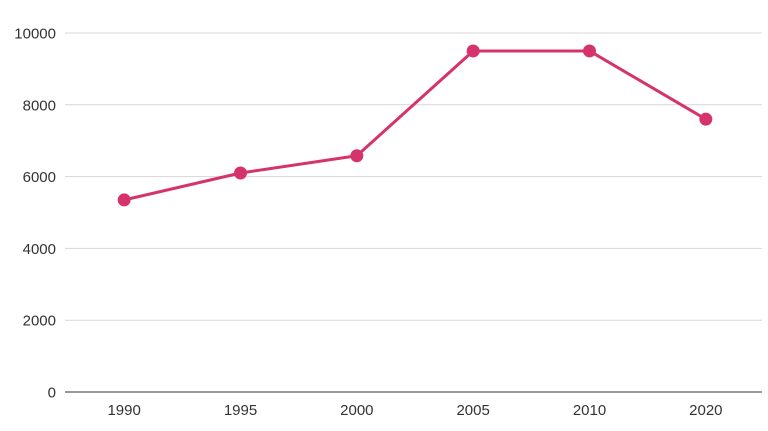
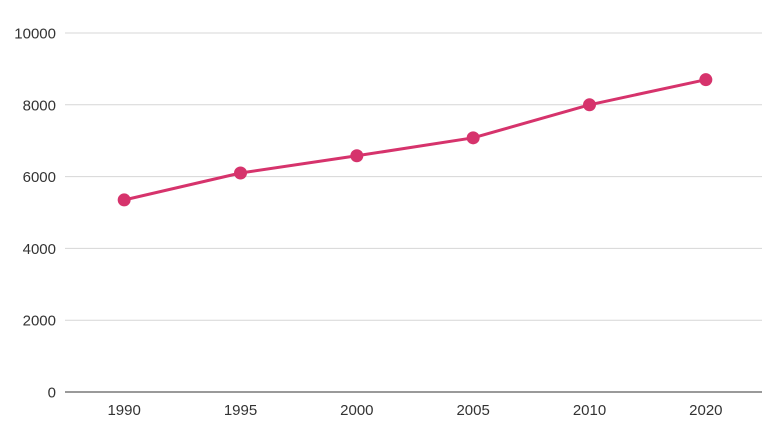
2005: 9500 -> 7100
2010: 9500 -> 8000
2020: 7600 -> 8700
